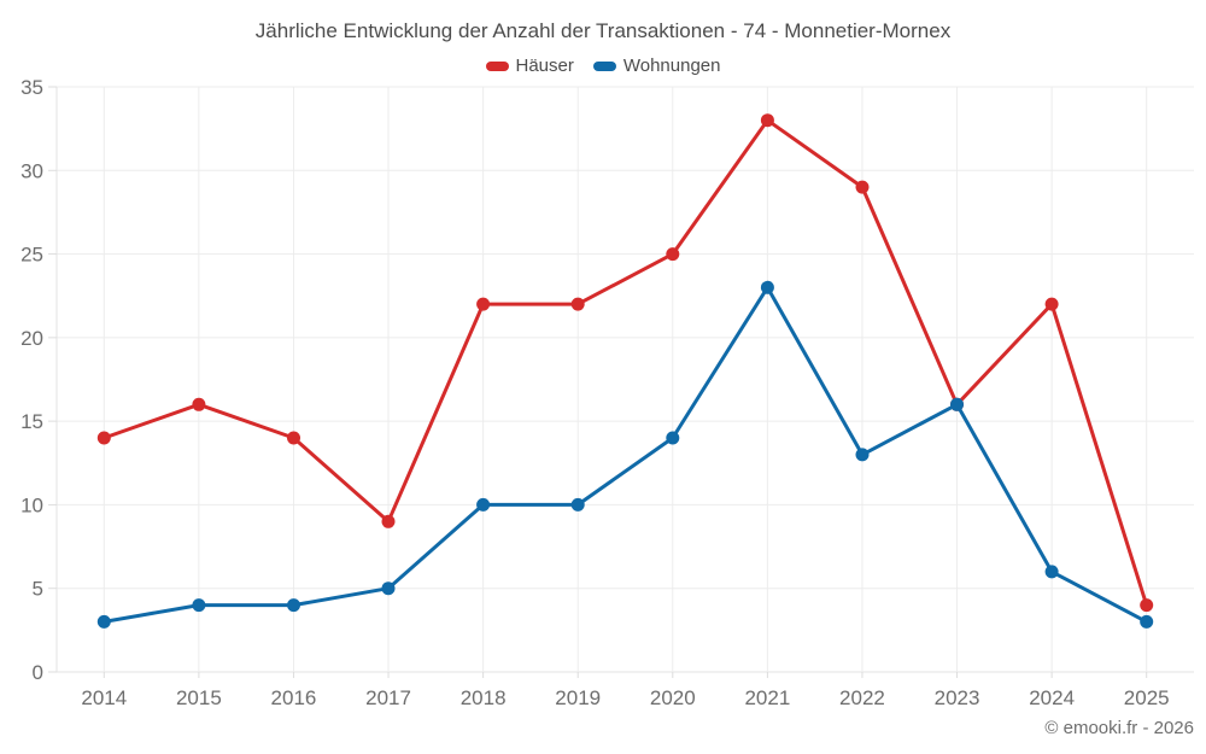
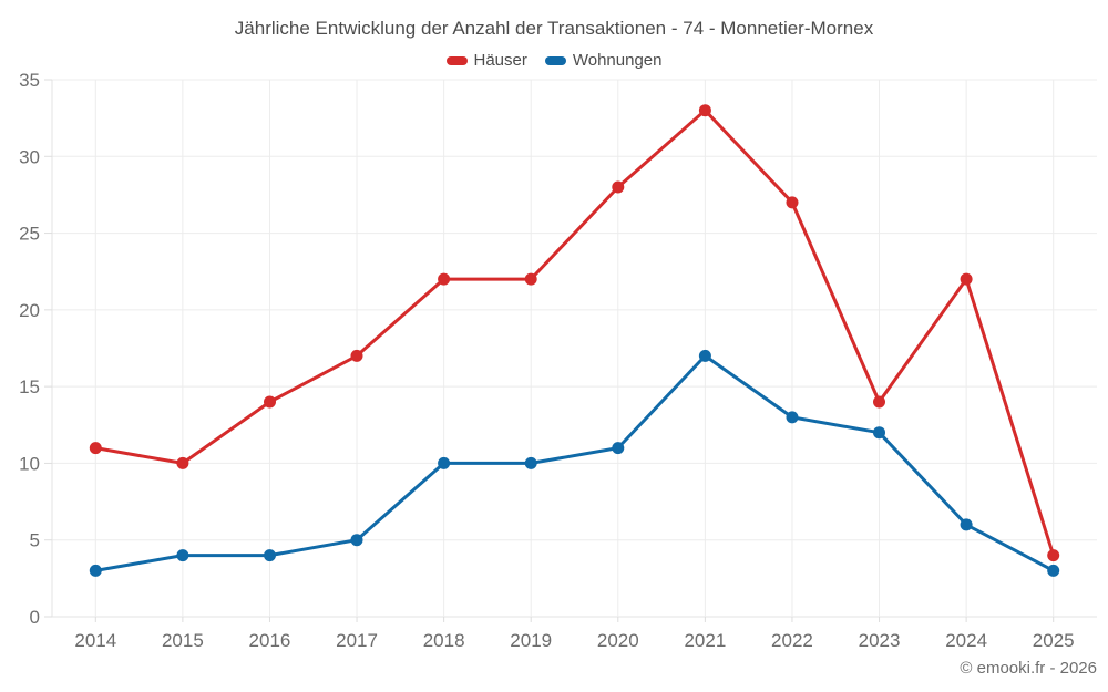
Häuser/2014: 14 -> 11
Häuser/2015: 16 -> 10
Häuser/2017: 9 -> 17
Häuser/2020: 25 -> 28
Wohnungen/2020: 14 -> 11
Wohnungen/2021: 23 -> 17
Häuser/2022: 29 -> 27
Häuser/2023: 16 -> 14
Wohnungen/2023: 16 -> 12
